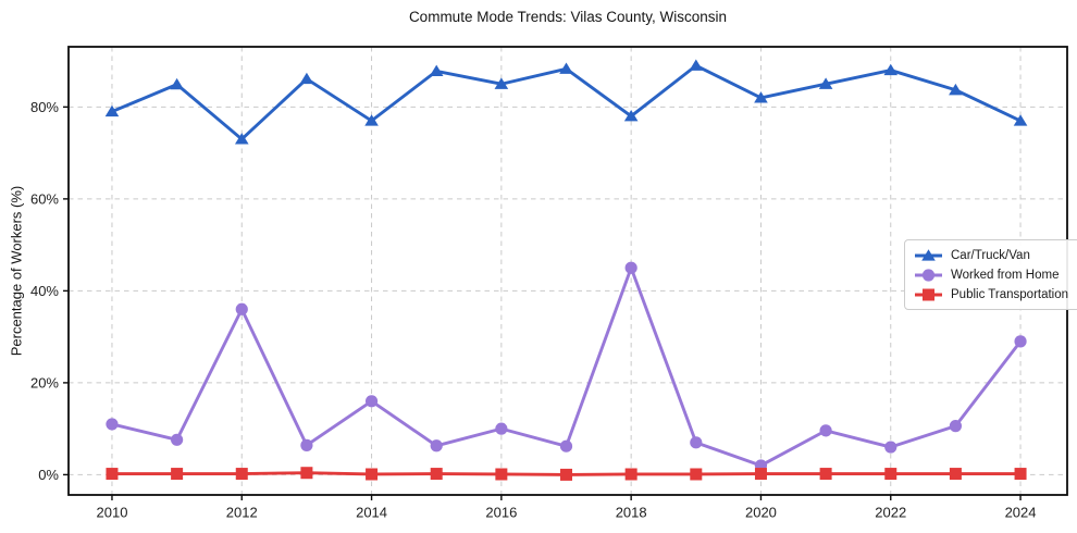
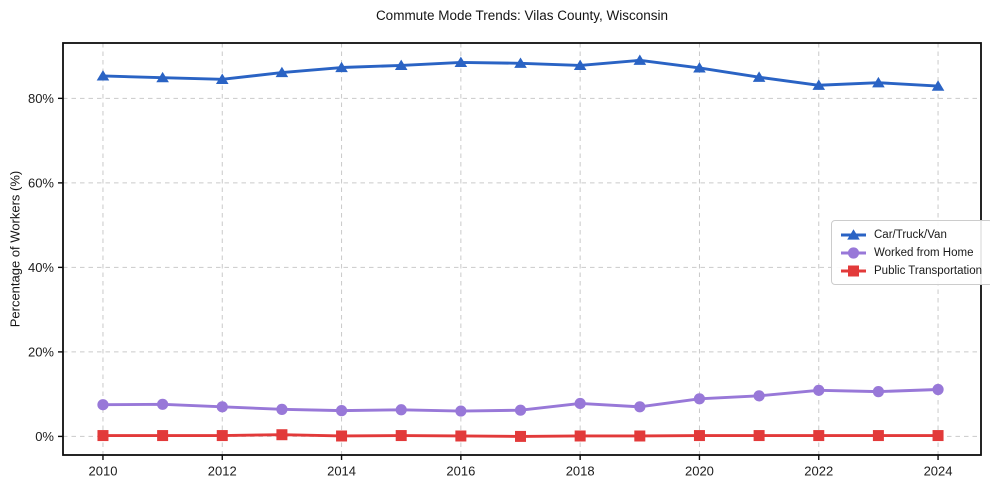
Car/Truck/Van/2010: 79% -> 85%
Worked from Home/2010: 11% -> 8%
Car/Truck/Van/2012: 73% -> 84%
Worked from Home/2012: 36% -> 7%
Car/Truck/Van/2014: 77% -> 87%
Worked from Home/2014: 16% -> 6%
Car/Truck/Van/2016: 85% -> 88%
Worked from Home/2016: 10% -> 6%
Car/Truck/Van/2018: 78% -> 88%
Worked from Home/2018: 45% -> 8%
Car/Truck/Van/2020: 82% -> 87%
Worked from Home/2020: 2% -> 9%
Car/Truck/Van/2022: 88% -> 83%
Worked from Home/2022: 6% -> 11%
Car/Truck/Van/2024: 77% -> 83%
Worked from Home/2024: 29% -> 11%
